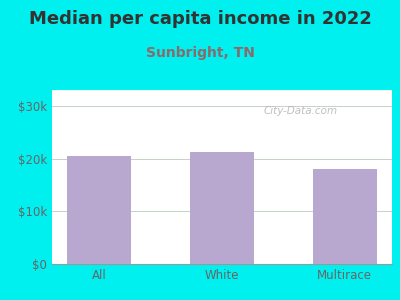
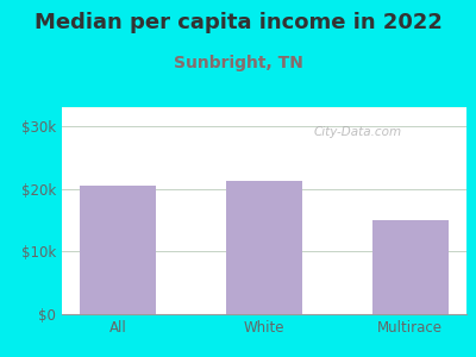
Multirace: $18.0k -> $15.0k
